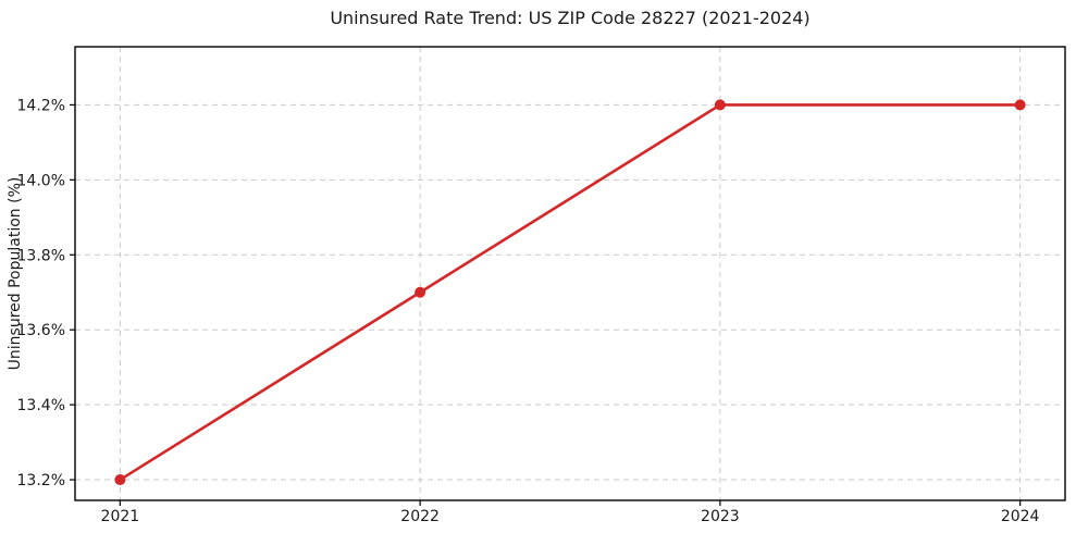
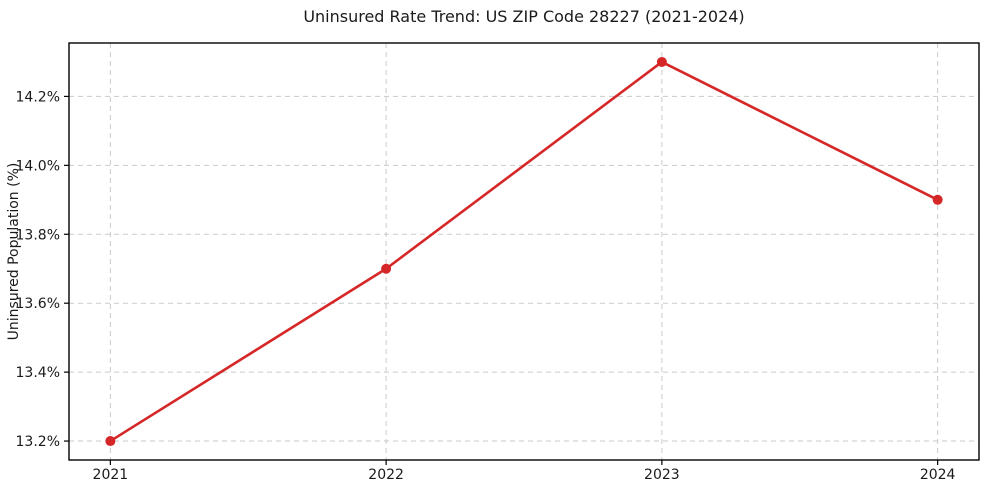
2023: 14.2% -> 14.3%
2024: 14.2% -> 13.9%
